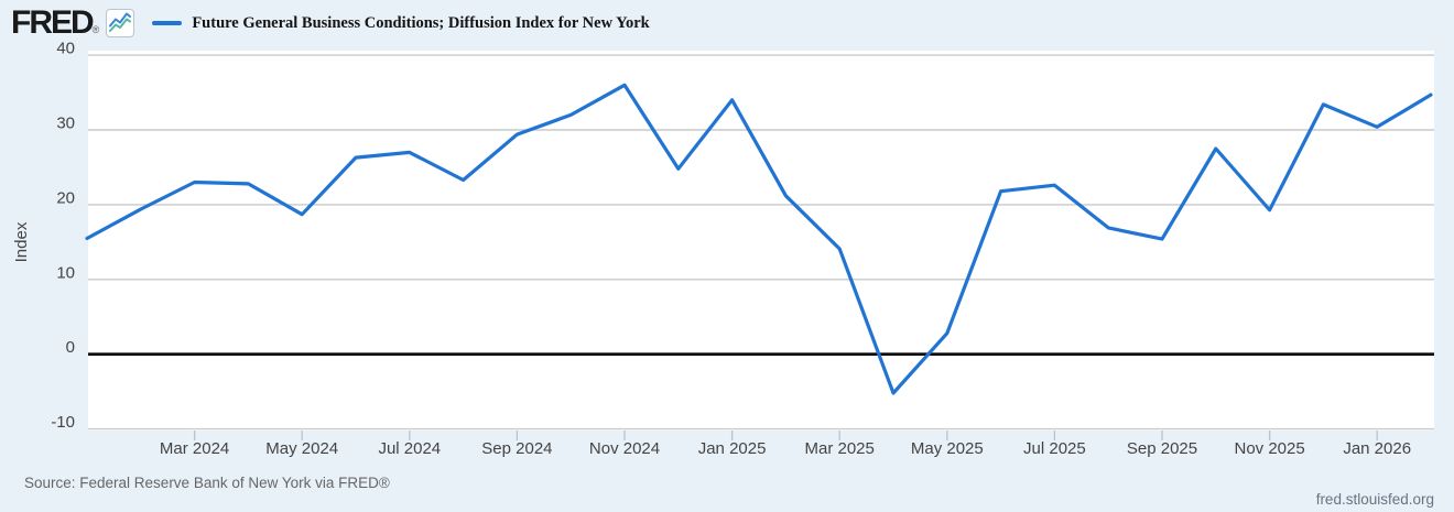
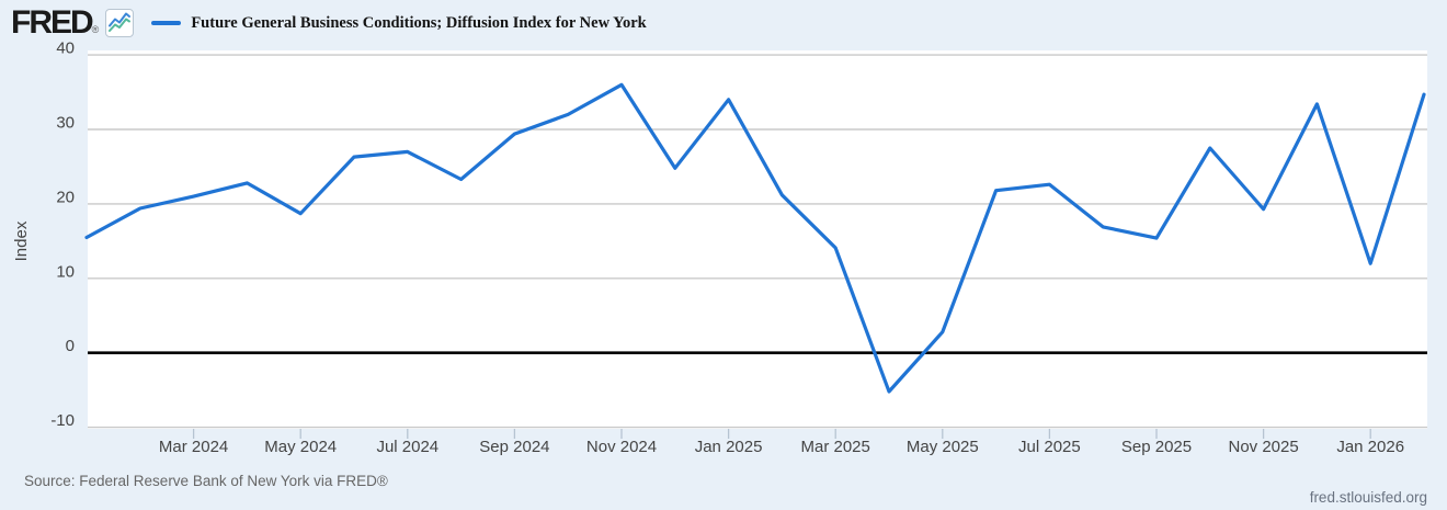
Mar 2024: 23 -> 21
Jan 2026: 30 -> 12
